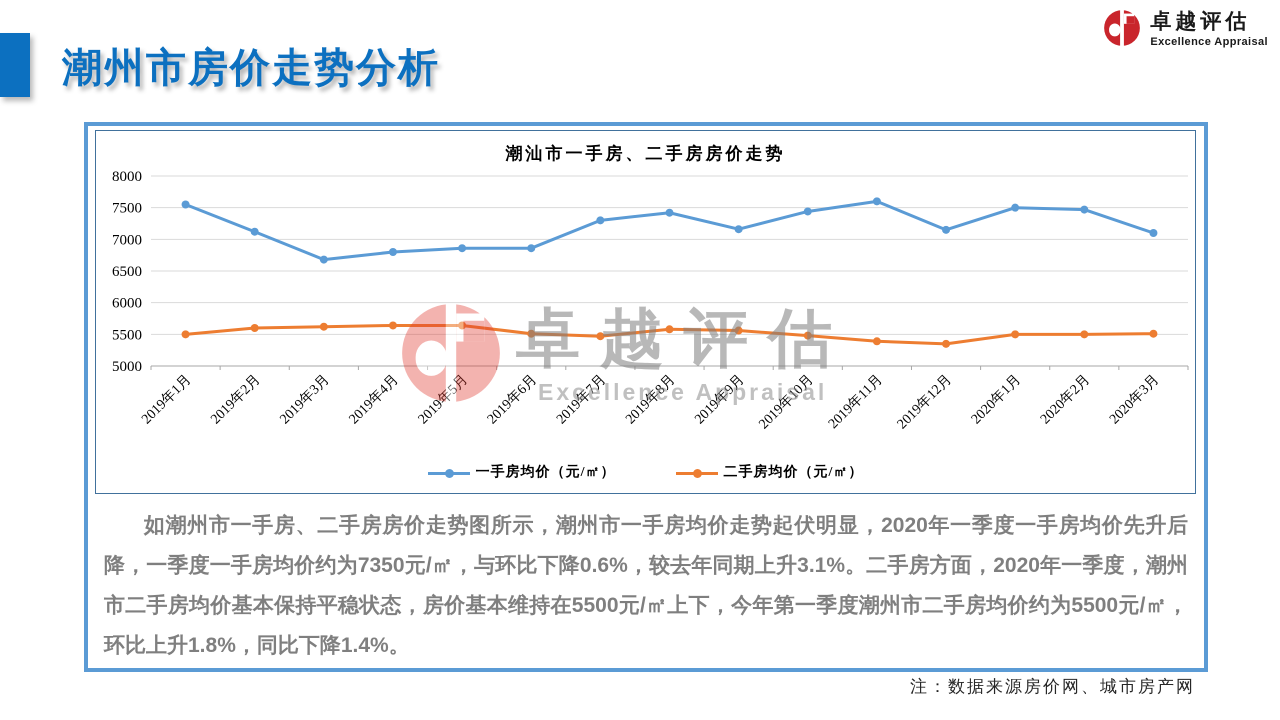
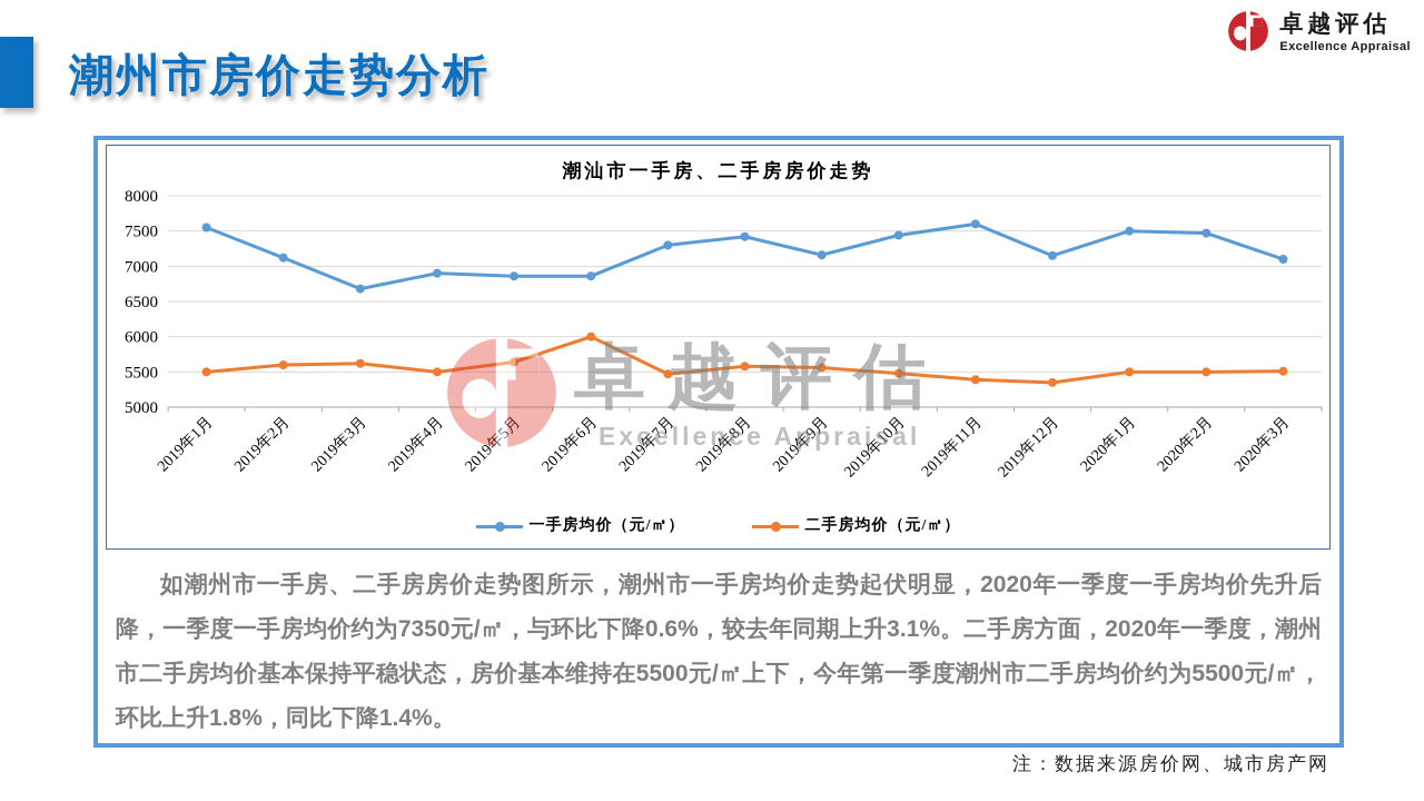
一手房均价（元/㎡）/2019年4月: 6800 -> 6900
二手房均价（元/㎡）/2019年4月: 5600 -> 5500
二手房均价（元/㎡）/2019年6月: 5500 -> 6000
